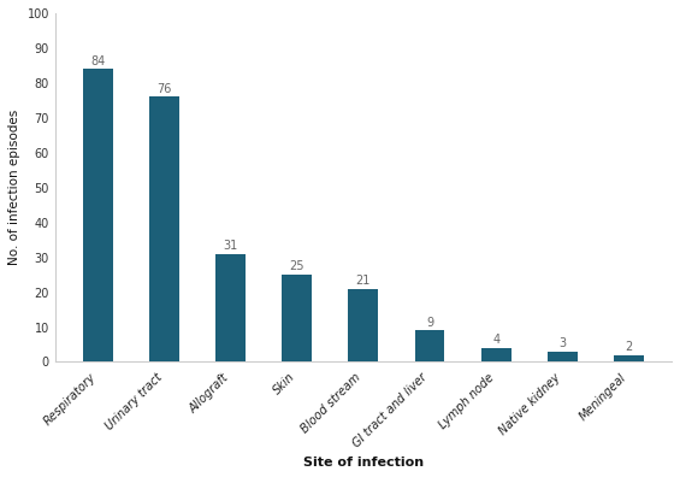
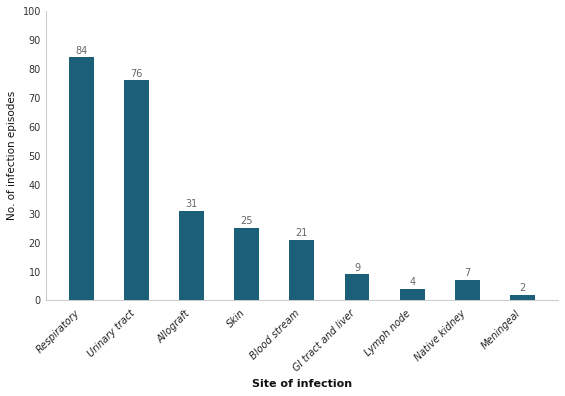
Native kidney: 3 -> 7
